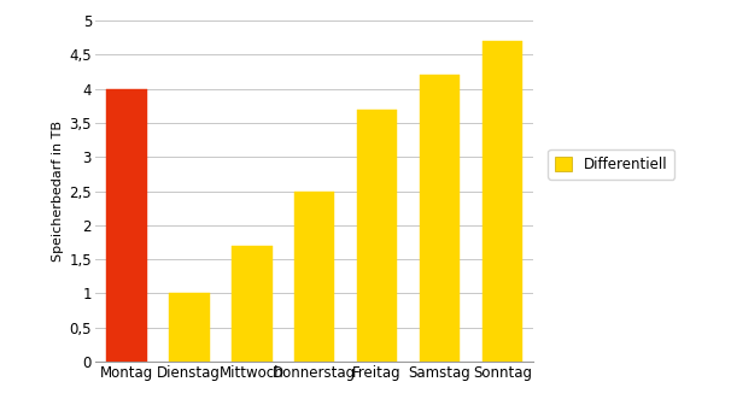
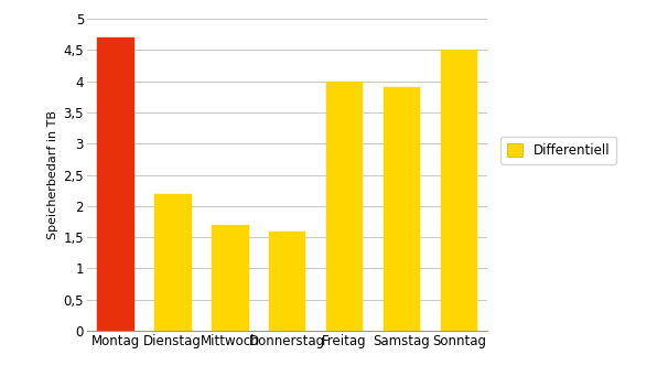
Montag: 4,0 -> 4,7
Dienstag: 1,0 -> 2,2
Donnerstag: 2,5 -> 1,6
Freitag: 3,7 -> 4,0
Samstag: 4,2 -> 3,9
Sonntag: 4,7 -> 4,5
